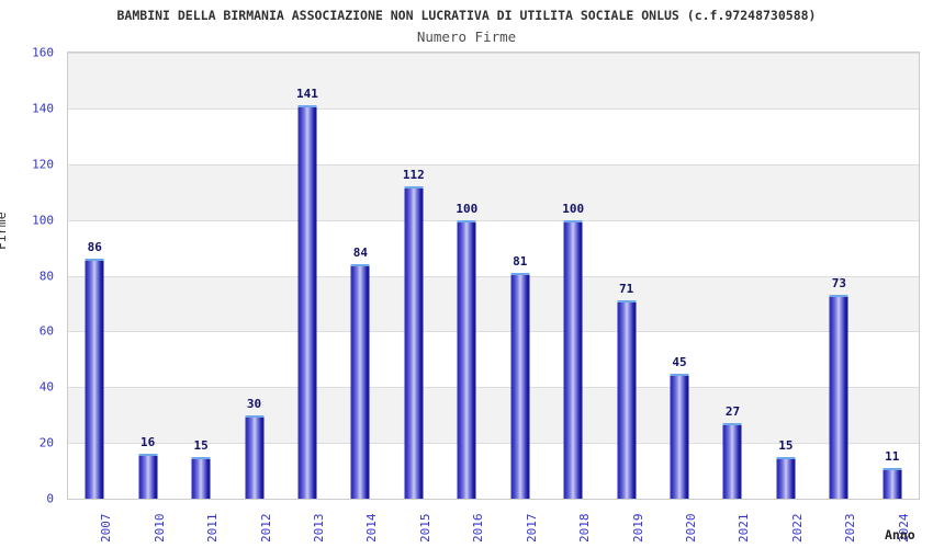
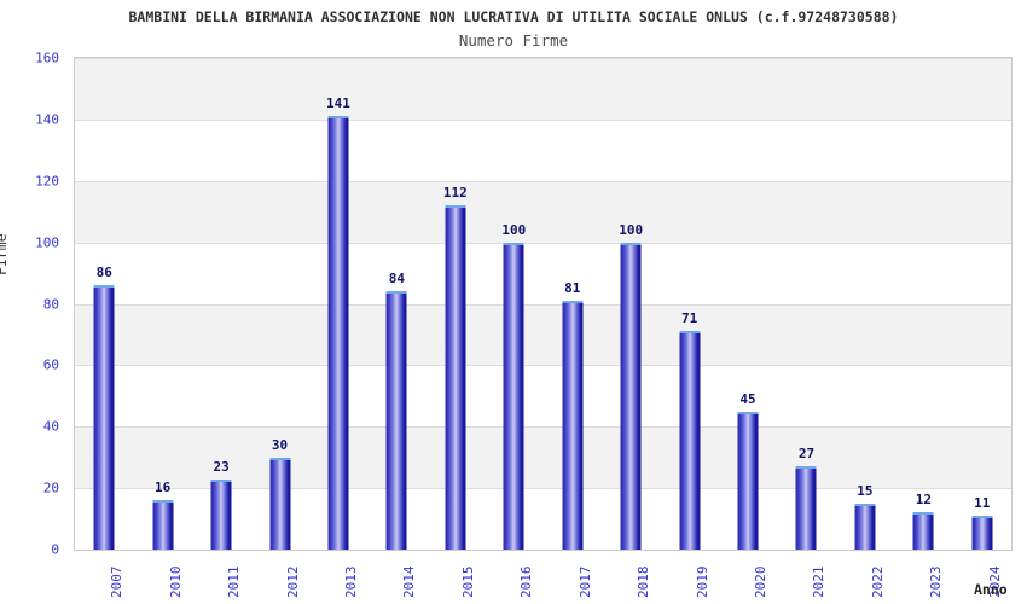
2011: 15 -> 23
2023: 73 -> 12
